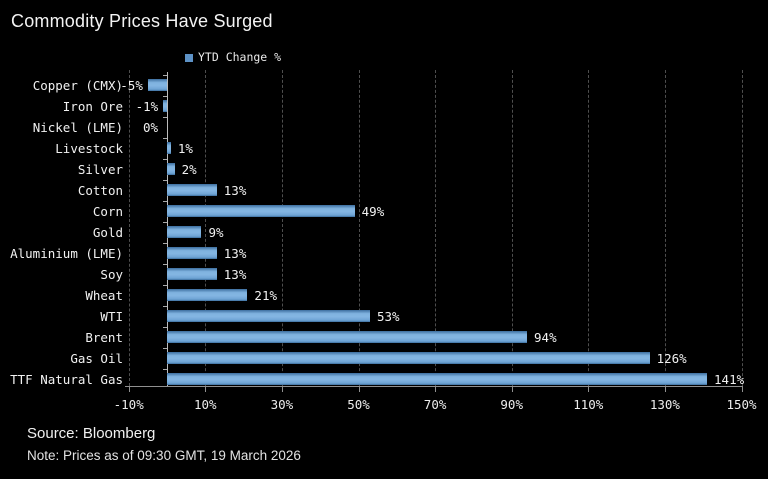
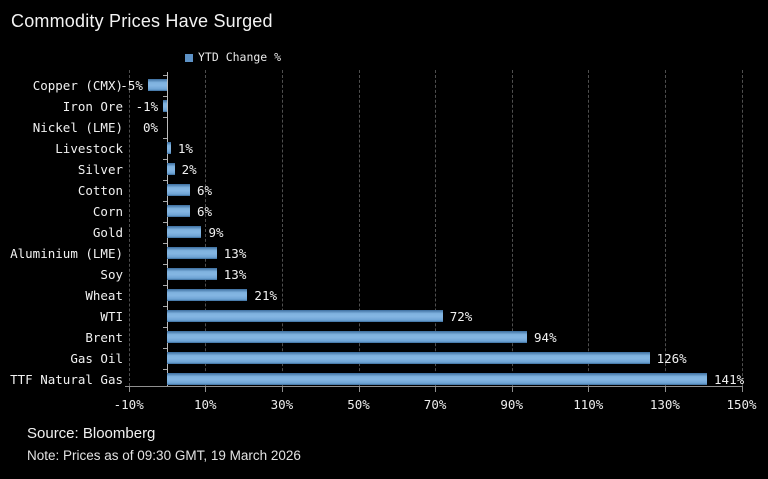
Cotton: 13% -> 6%
Corn: 49% -> 6%
WTI: 53% -> 72%
